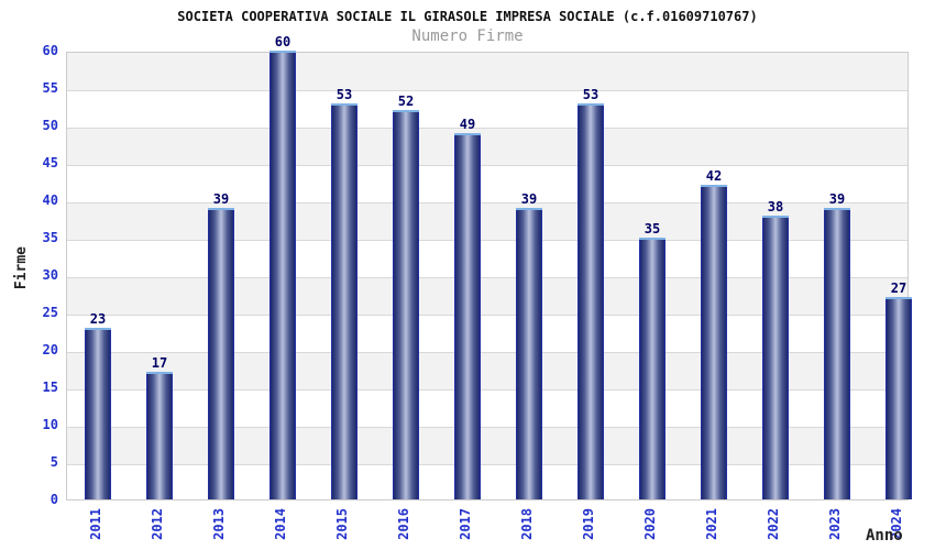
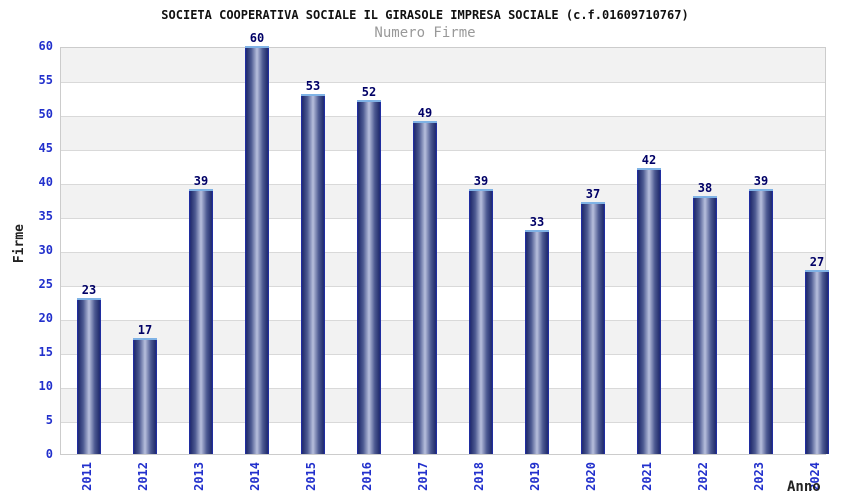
2019: 53 -> 33
2020: 35 -> 37
